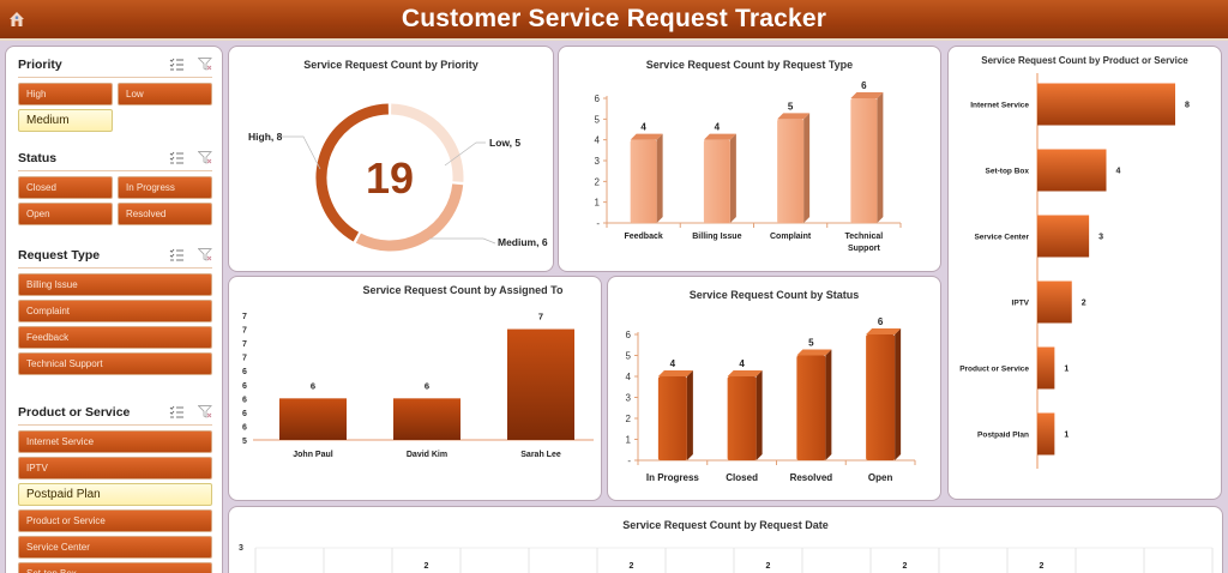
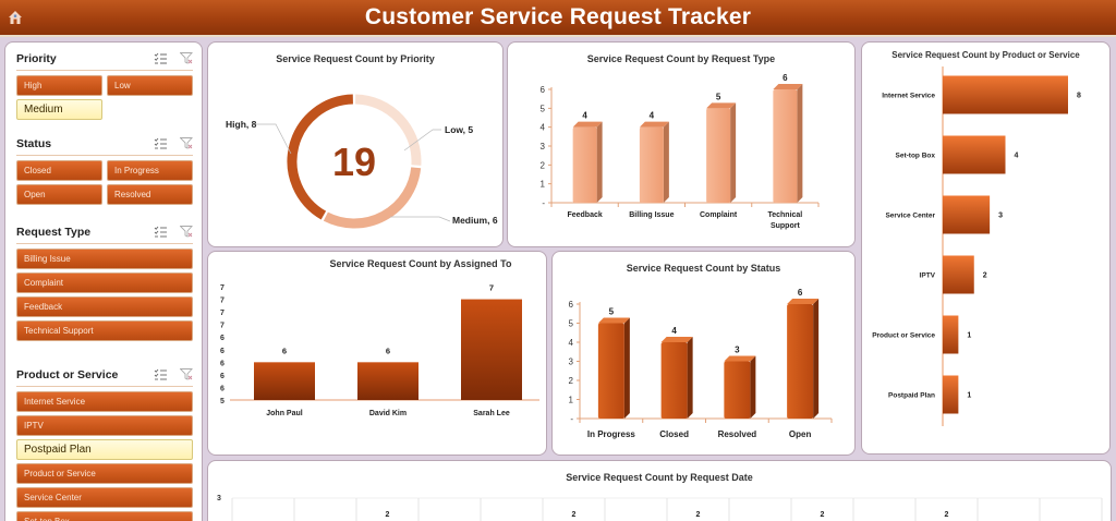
Service Request Count by Status/In Progress: 4 -> 5
Service Request Count by Status/Resolved: 5 -> 3
